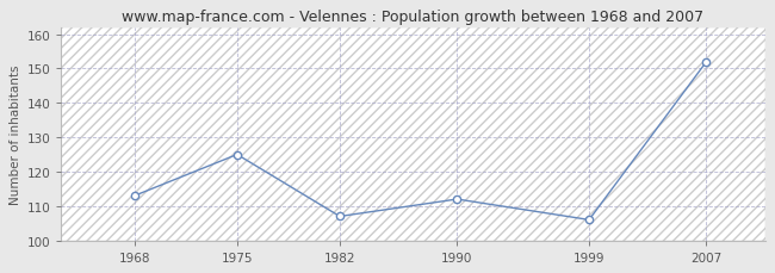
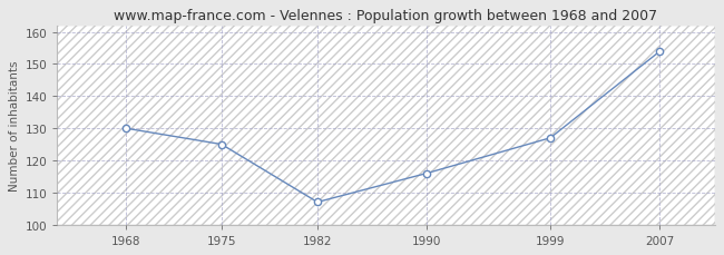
1968: 113 -> 130
1990: 112 -> 116
1999: 106 -> 127
2007: 152 -> 154
